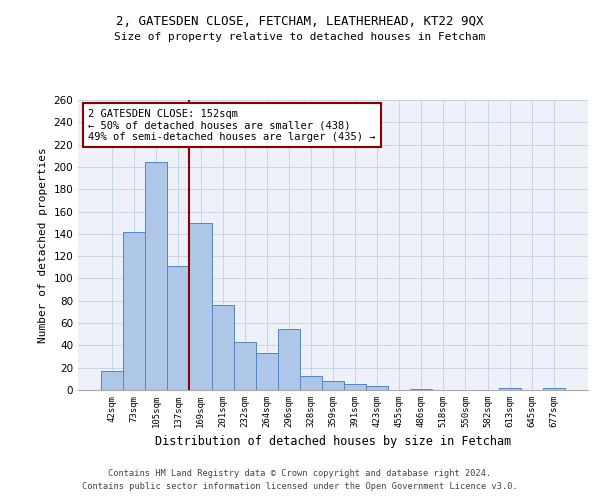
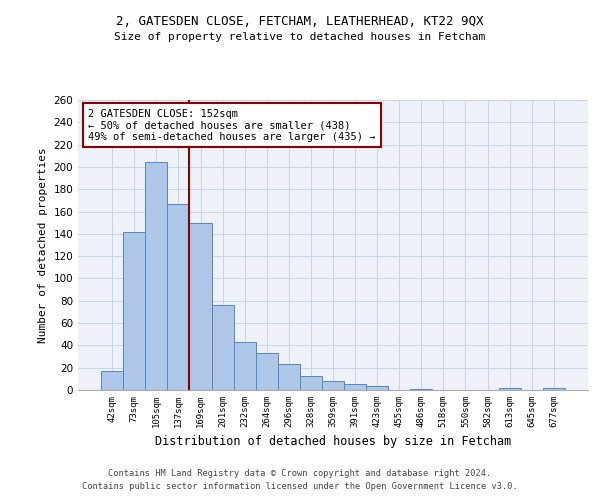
137sqm: 111 -> 167
296sqm: 55 -> 23
